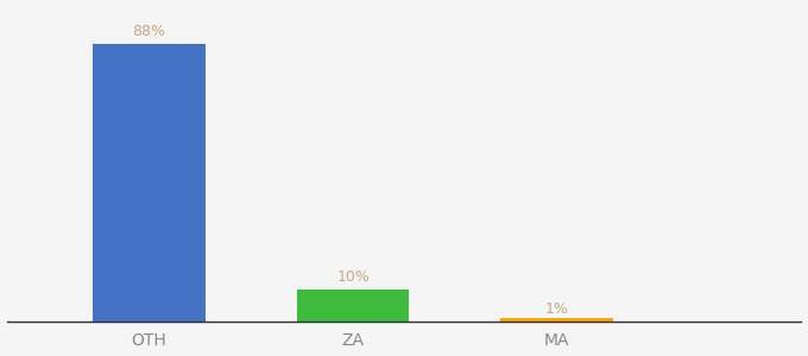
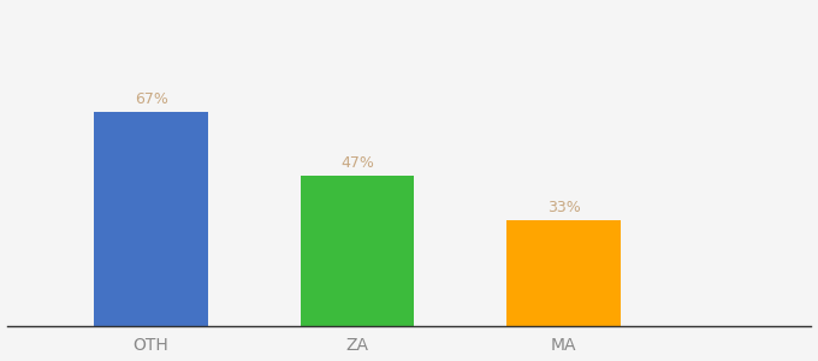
OTH: 88% -> 67%
ZA: 10% -> 47%
MA: 1% -> 33%
